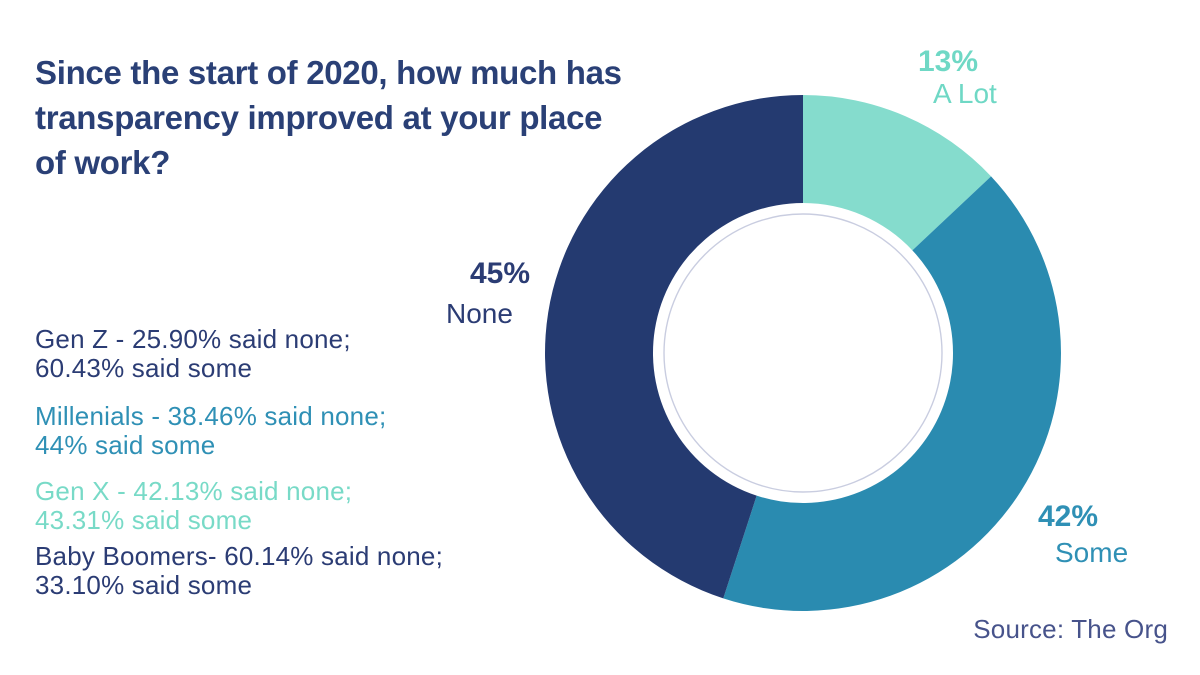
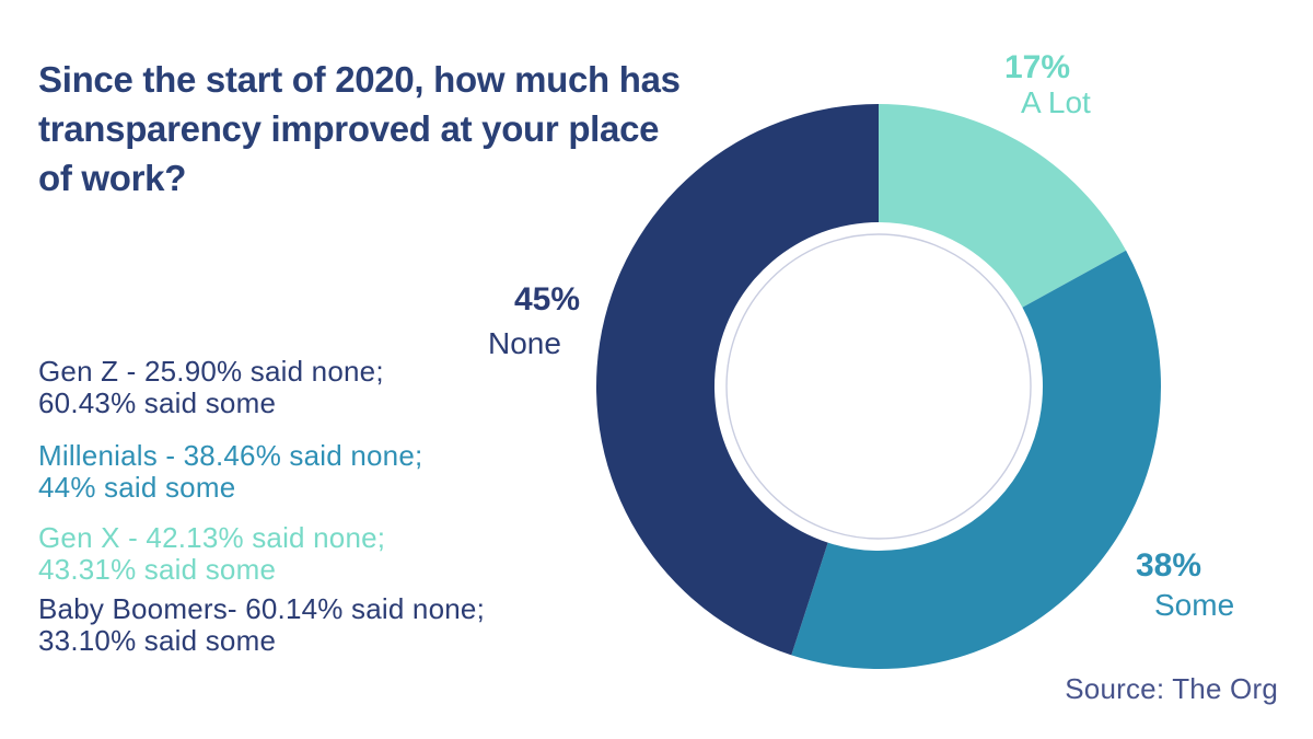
A Lot: 13% -> 17%
Some: 42% -> 38%
